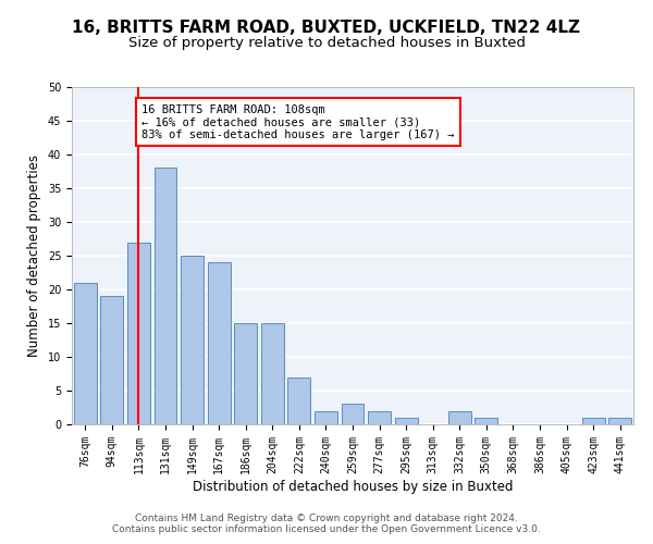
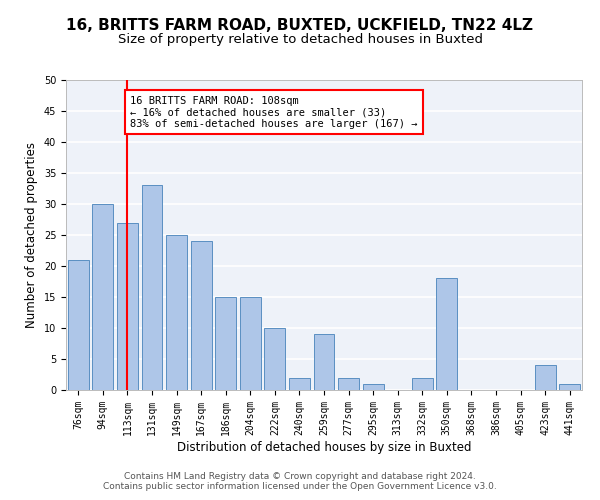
94sqm: 19 -> 30
131sqm: 38 -> 33
222sqm: 7 -> 10
259sqm: 3 -> 9
350sqm: 1 -> 18
423sqm: 1 -> 4
